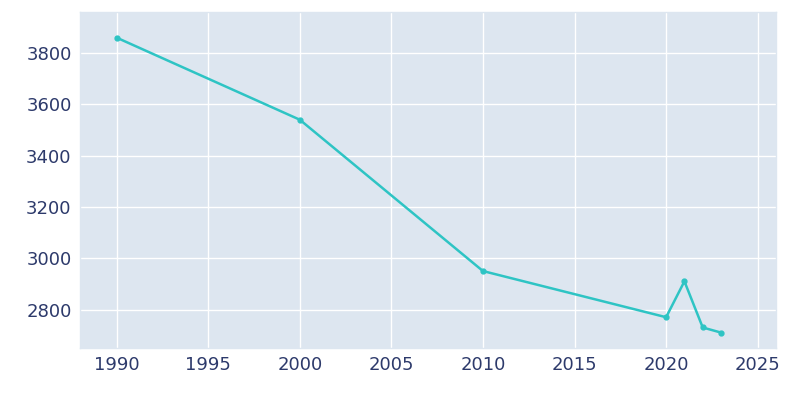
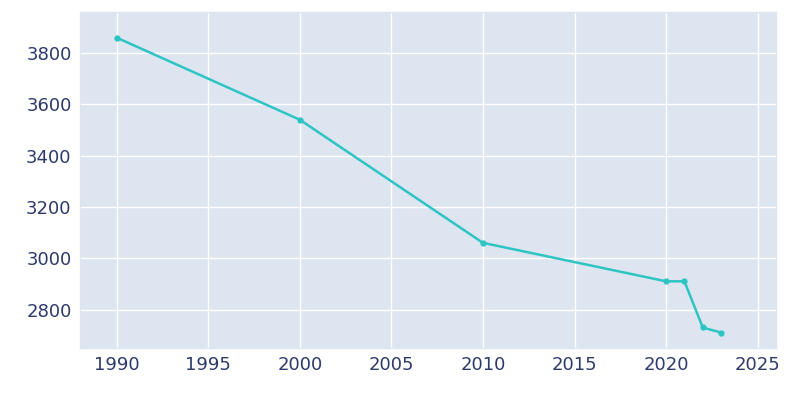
2010: 2950 -> 3060
2020: 2770 -> 2910
